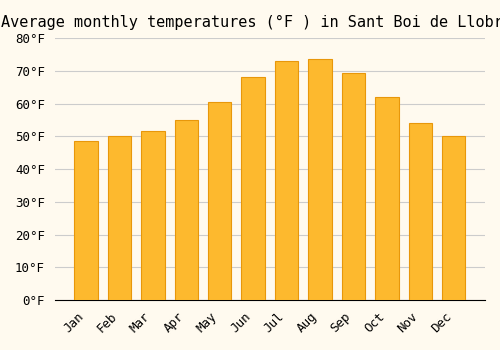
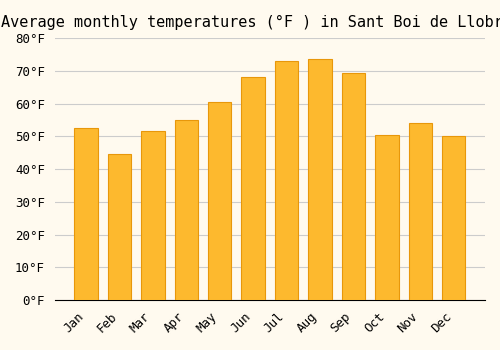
Jan: 48.5°F -> 52.5°F
Feb: 50.0°F -> 44.5°F
Oct: 62.0°F -> 50.5°F
